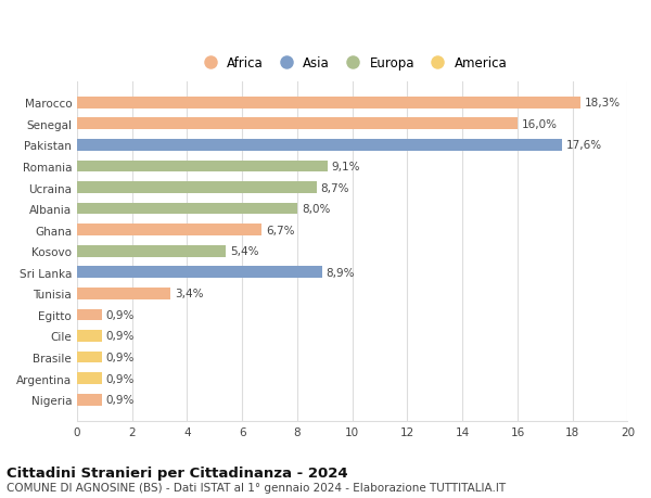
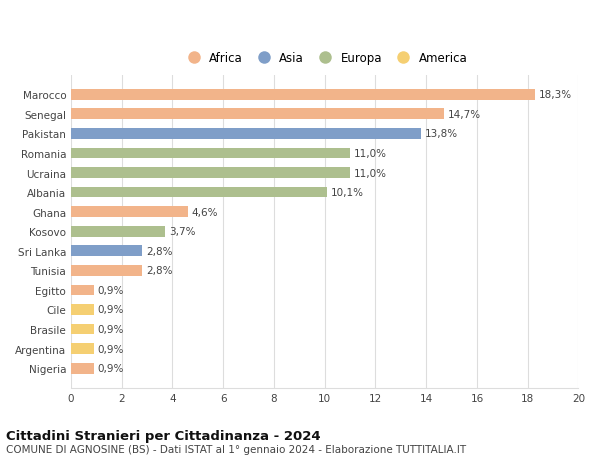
Senegal: 16,0% -> 14,7%
Pakistan: 17,6% -> 13,8%
Romania: 9,1% -> 11,0%
Ucraina: 8,7% -> 11,0%
Albania: 8,0% -> 10,1%
Ghana: 6,7% -> 4,6%
Kosovo: 5,4% -> 3,7%
Sri Lanka: 8,9% -> 2,8%
Tunisia: 3,4% -> 2,8%
